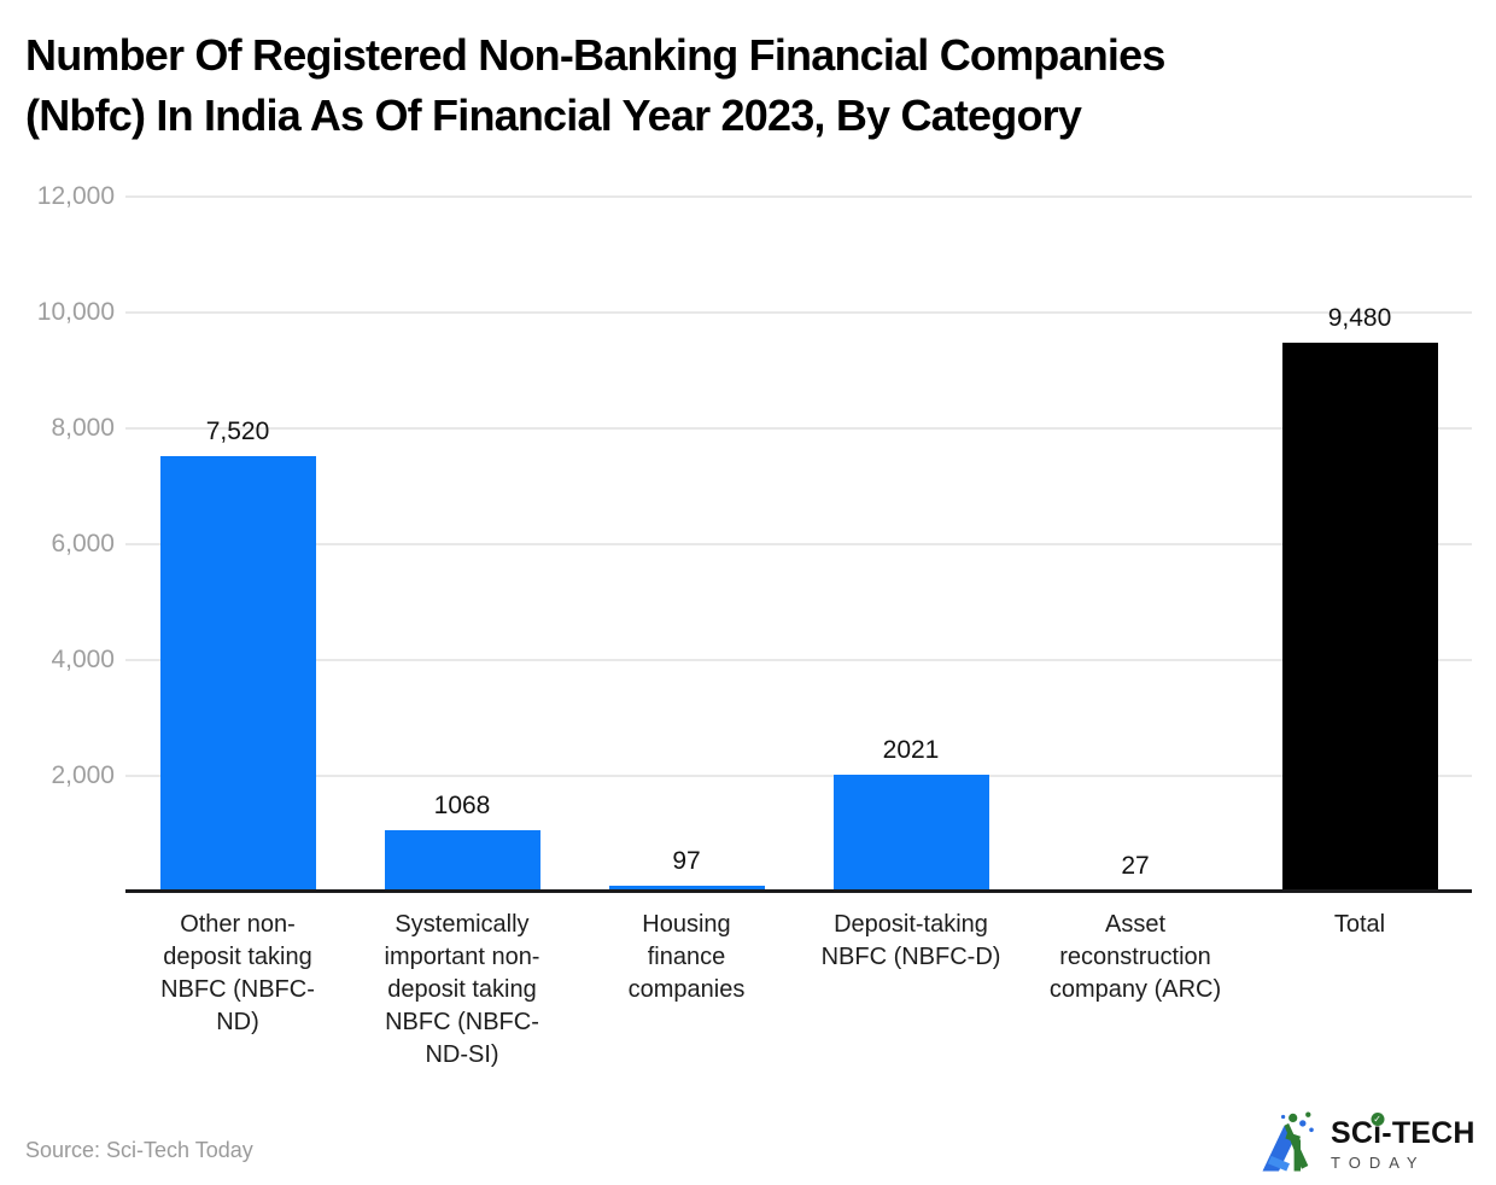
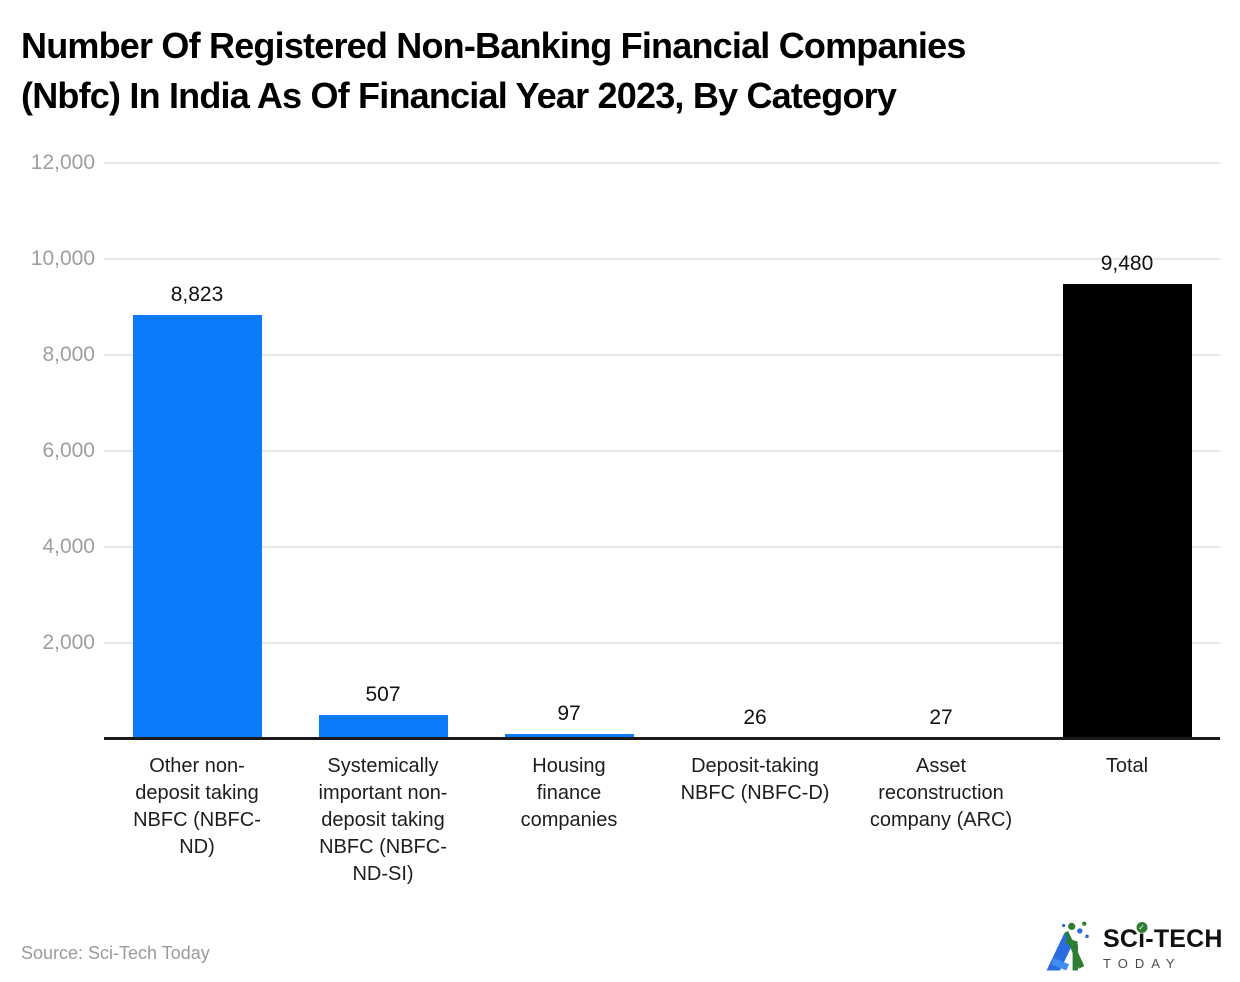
Other non-deposit taking NBFC (NBFC-ND): 7,520 -> 8,823
Systemically important non-deposit taking NBFC (NBFC-ND-SI): 1068 -> 507
Deposit-taking NBFC (NBFC-D): 2021 -> 26
